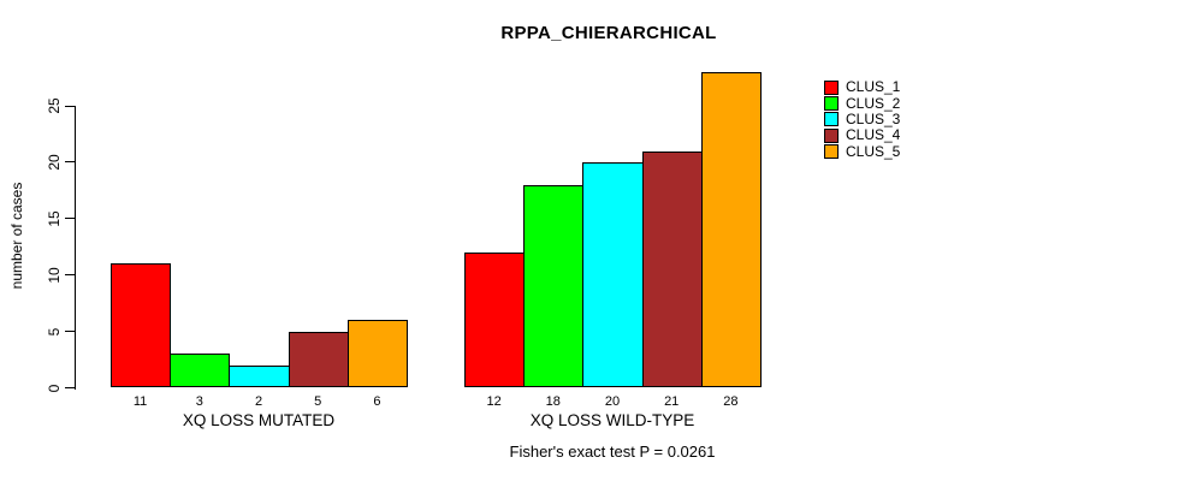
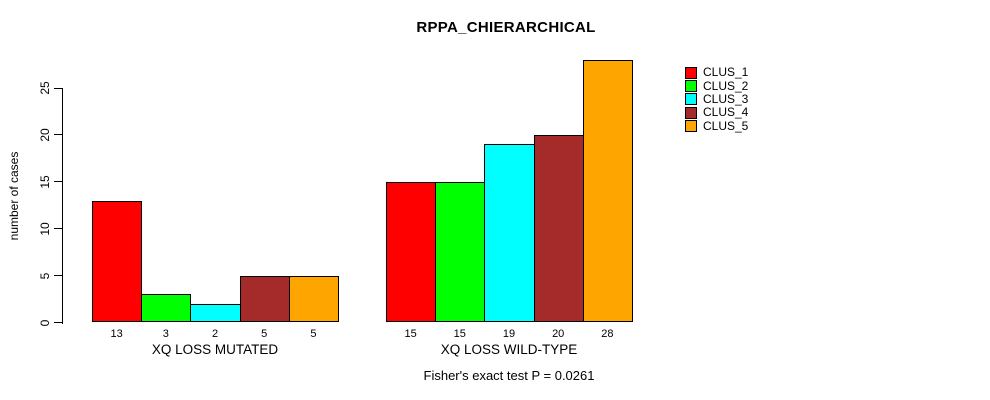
CLUS_1/XQ LOSS MUTATED: 11 -> 13
CLUS_5/XQ LOSS MUTATED: 6 -> 5
CLUS_1/XQ LOSS WILD-TYPE: 12 -> 15
CLUS_2/XQ LOSS WILD-TYPE: 18 -> 15
CLUS_3/XQ LOSS WILD-TYPE: 20 -> 19
CLUS_4/XQ LOSS WILD-TYPE: 21 -> 20
